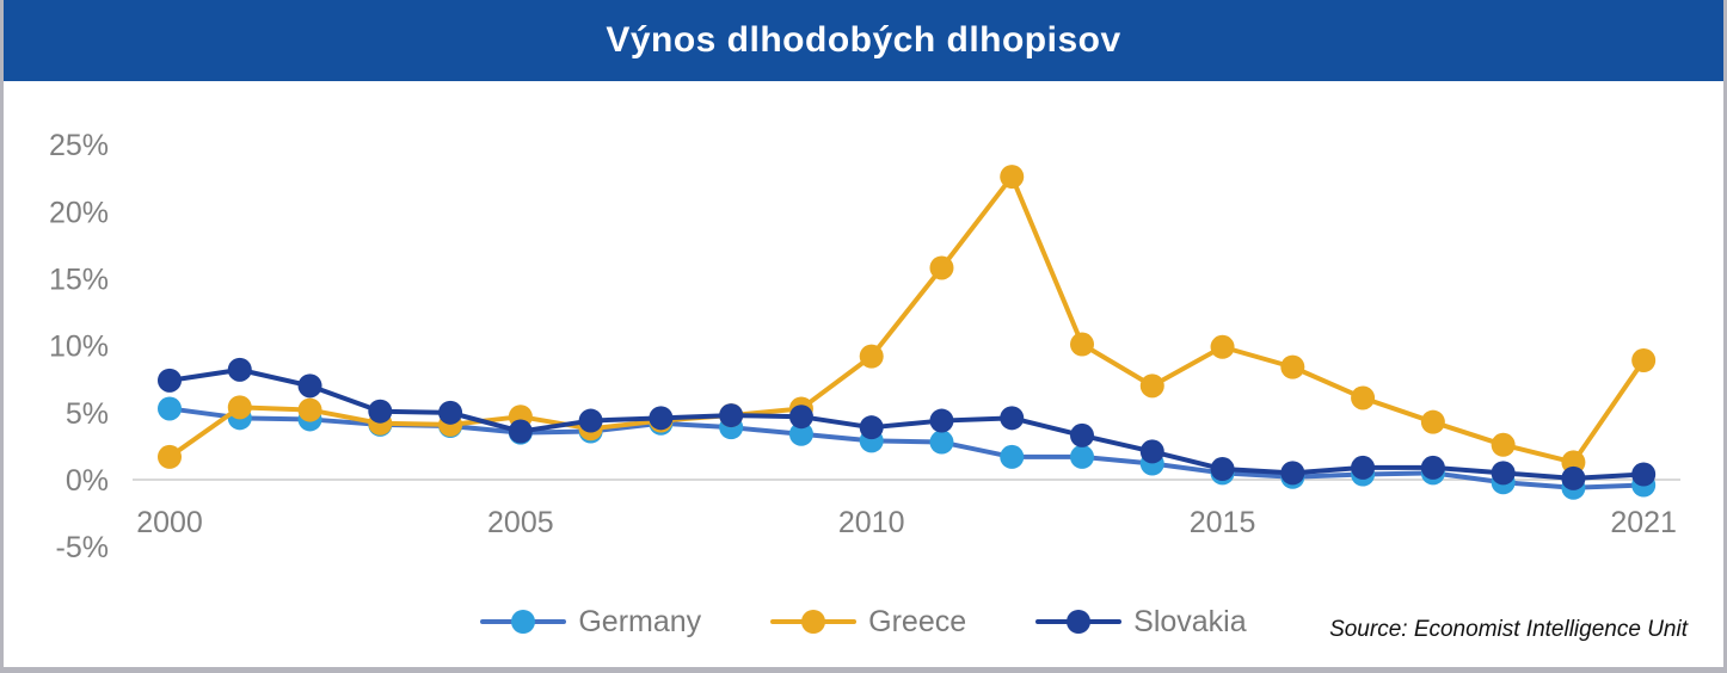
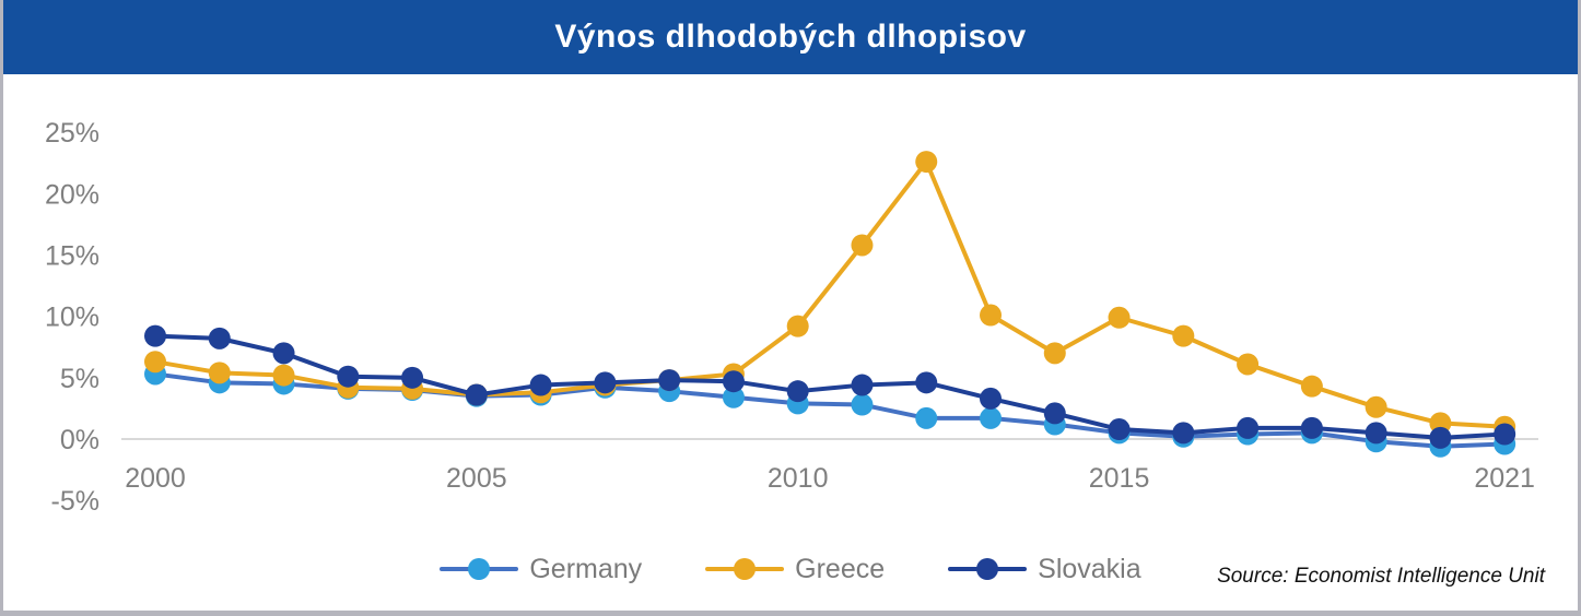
Greece/2000: 1.7% -> 6.3%
Slovakia/2000: 7.4% -> 8.4%
Greece/2005: 4.7% -> 3.6%
Greece/2021: 8.9% -> 1.0%
